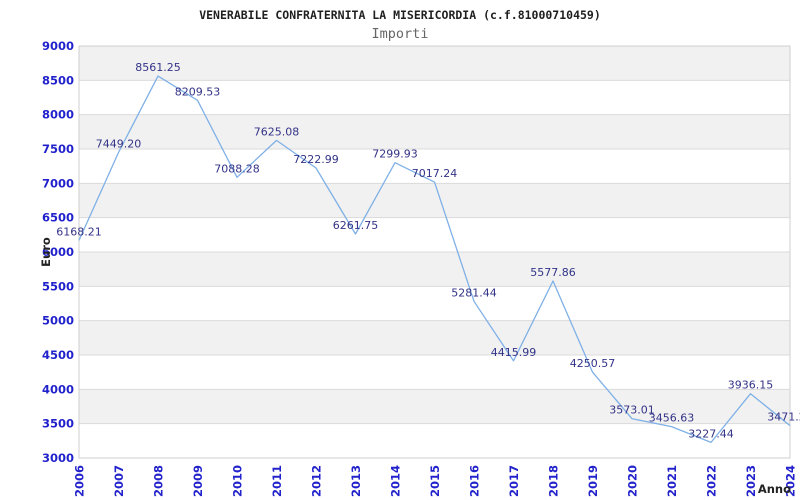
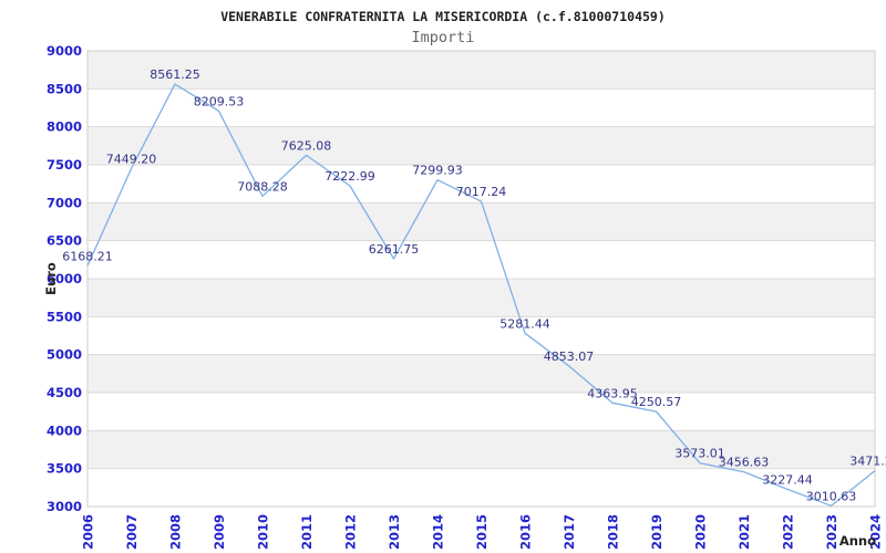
2017: 4415.99 -> 4853.07
2018: 5577.86 -> 4363.95
2023: 3936.15 -> 3010.63
